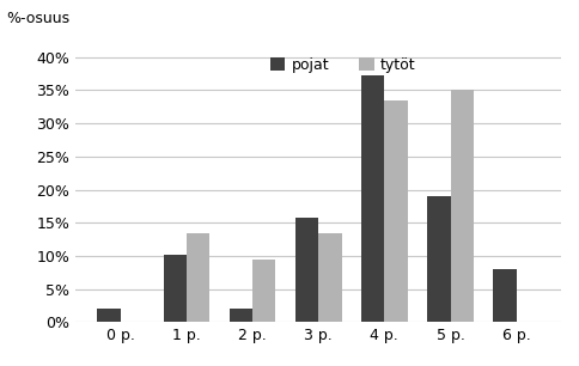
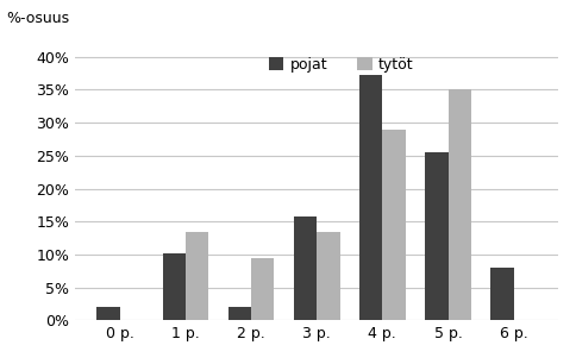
tytöt/4 p.: 33.4% -> 29.0%
pojat/5 p.: 19.0% -> 25.5%
